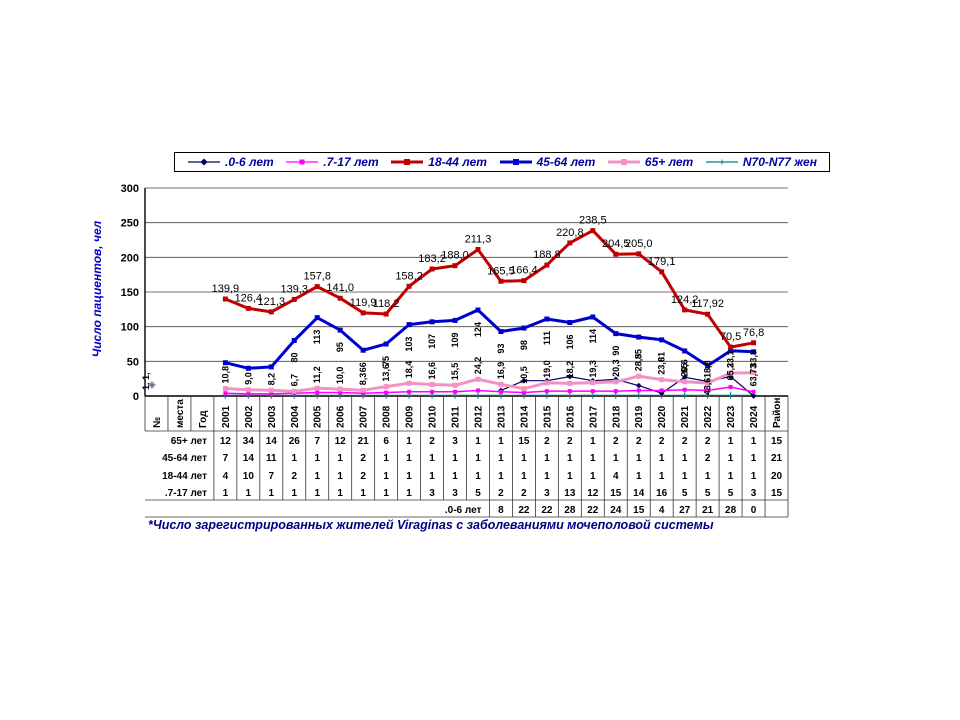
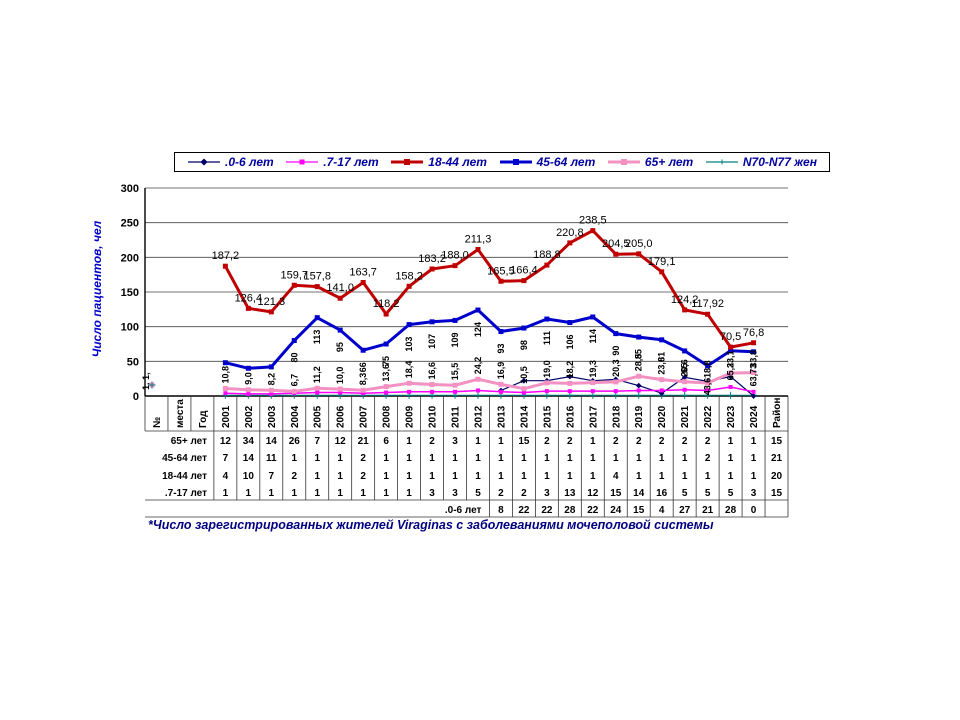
18-44 лет/2001: 139,9 -> 187,2
18-44 лет/2004: 139,3 -> 159,7
18-44 лет/2007: 119,9 -> 163,7
